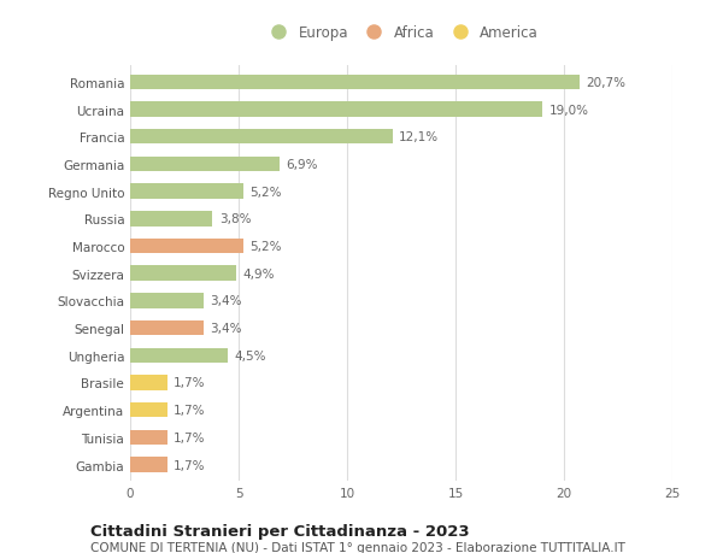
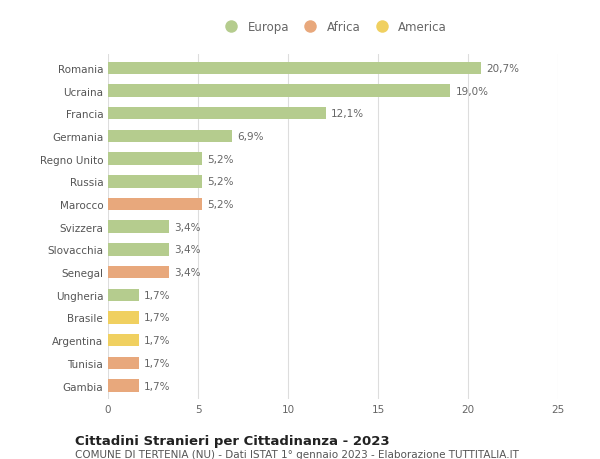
Russia: 3,8% -> 5,2%
Svizzera: 4,9% -> 3,4%
Ungheria: 4,5% -> 1,7%
